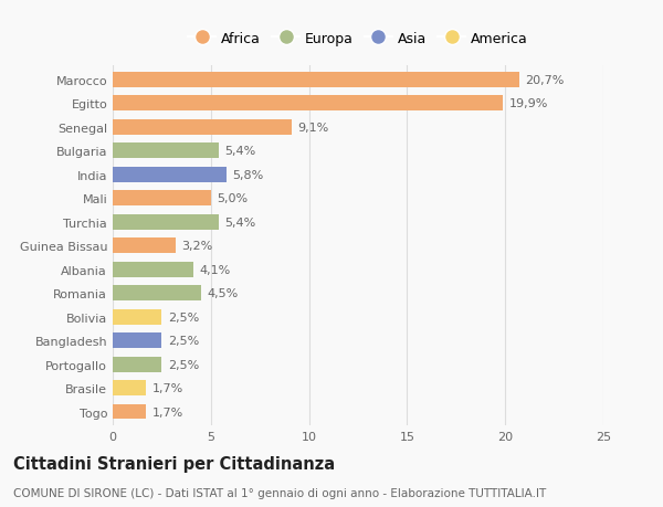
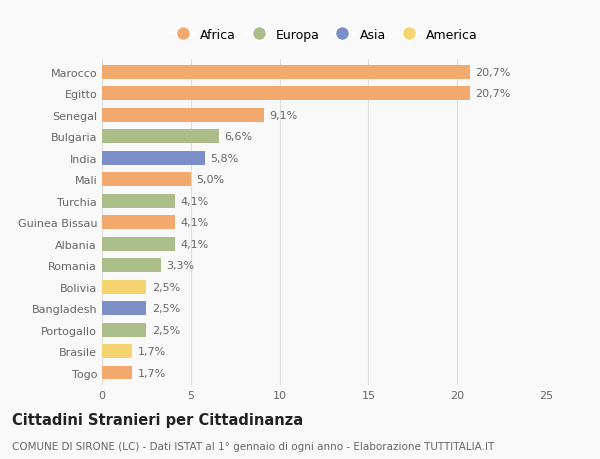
Egitto: 19,9% -> 20,7%
Bulgaria: 5,4% -> 6,6%
Turchia: 5,4% -> 4,1%
Guinea Bissau: 3,2% -> 4,1%
Romania: 4,5% -> 3,3%
